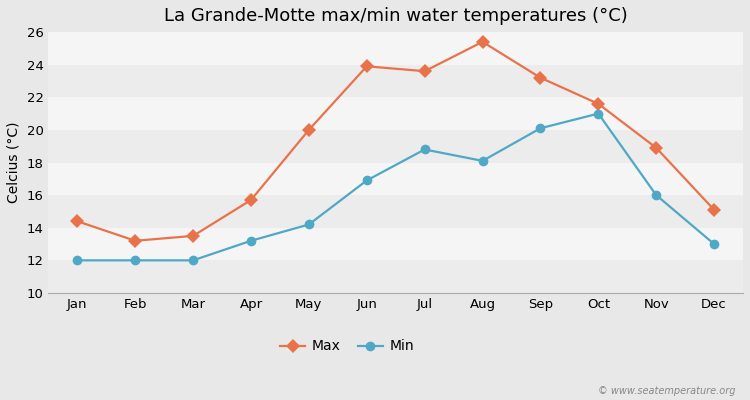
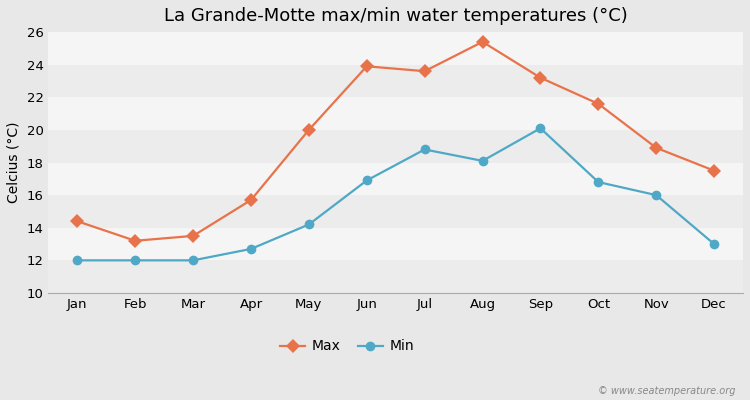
Min/Apr: 13.2 -> 12.7
Min/Oct: 21.0 -> 16.8
Max/Dec: 15.1 -> 17.5
